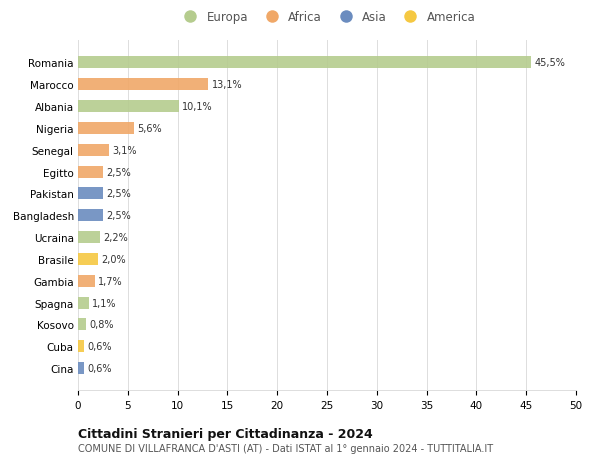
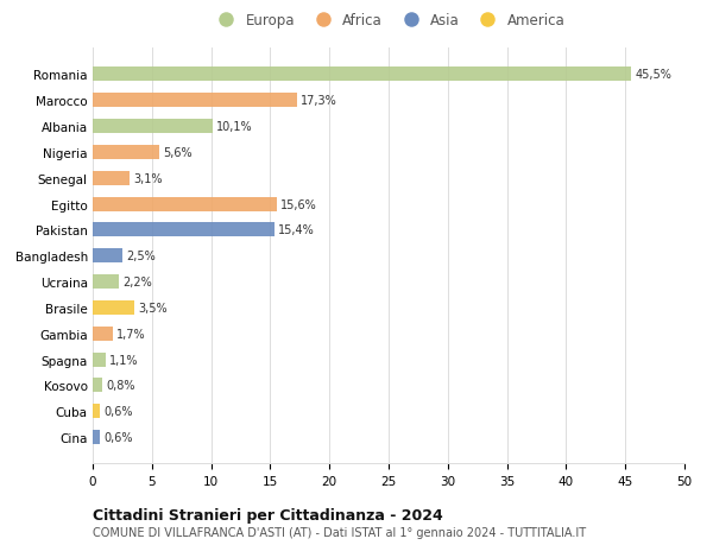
Marocco: 13,1% -> 17,3%
Egitto: 2,5% -> 15,6%
Pakistan: 2,5% -> 15,4%
Brasile: 2,0% -> 3,5%
